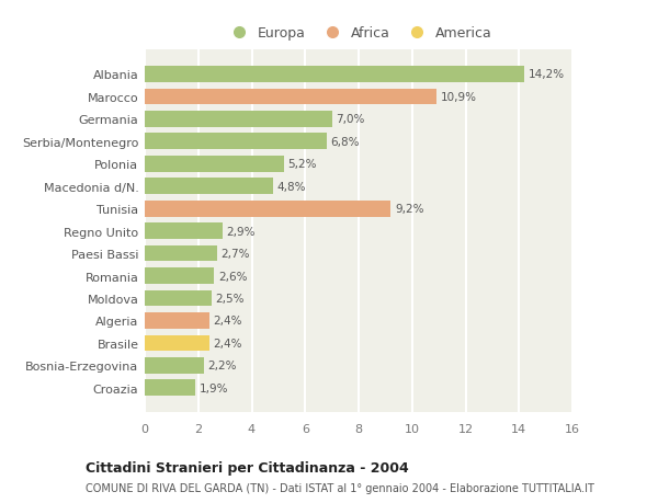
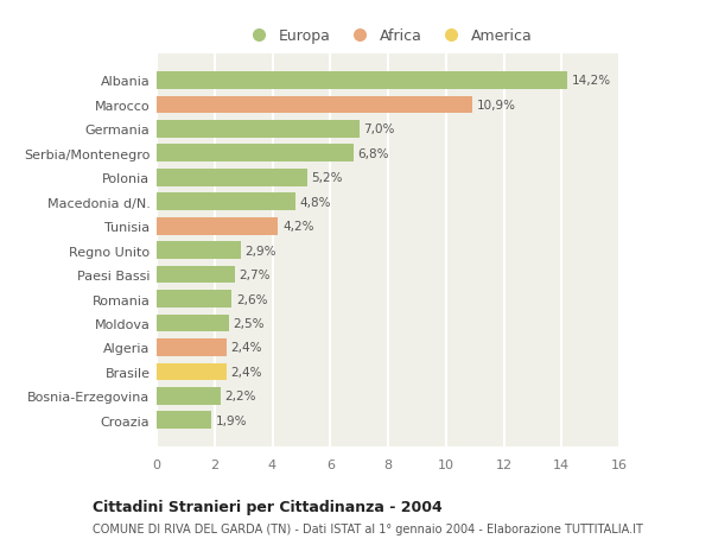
Tunisia: 9,2% -> 4,2%
